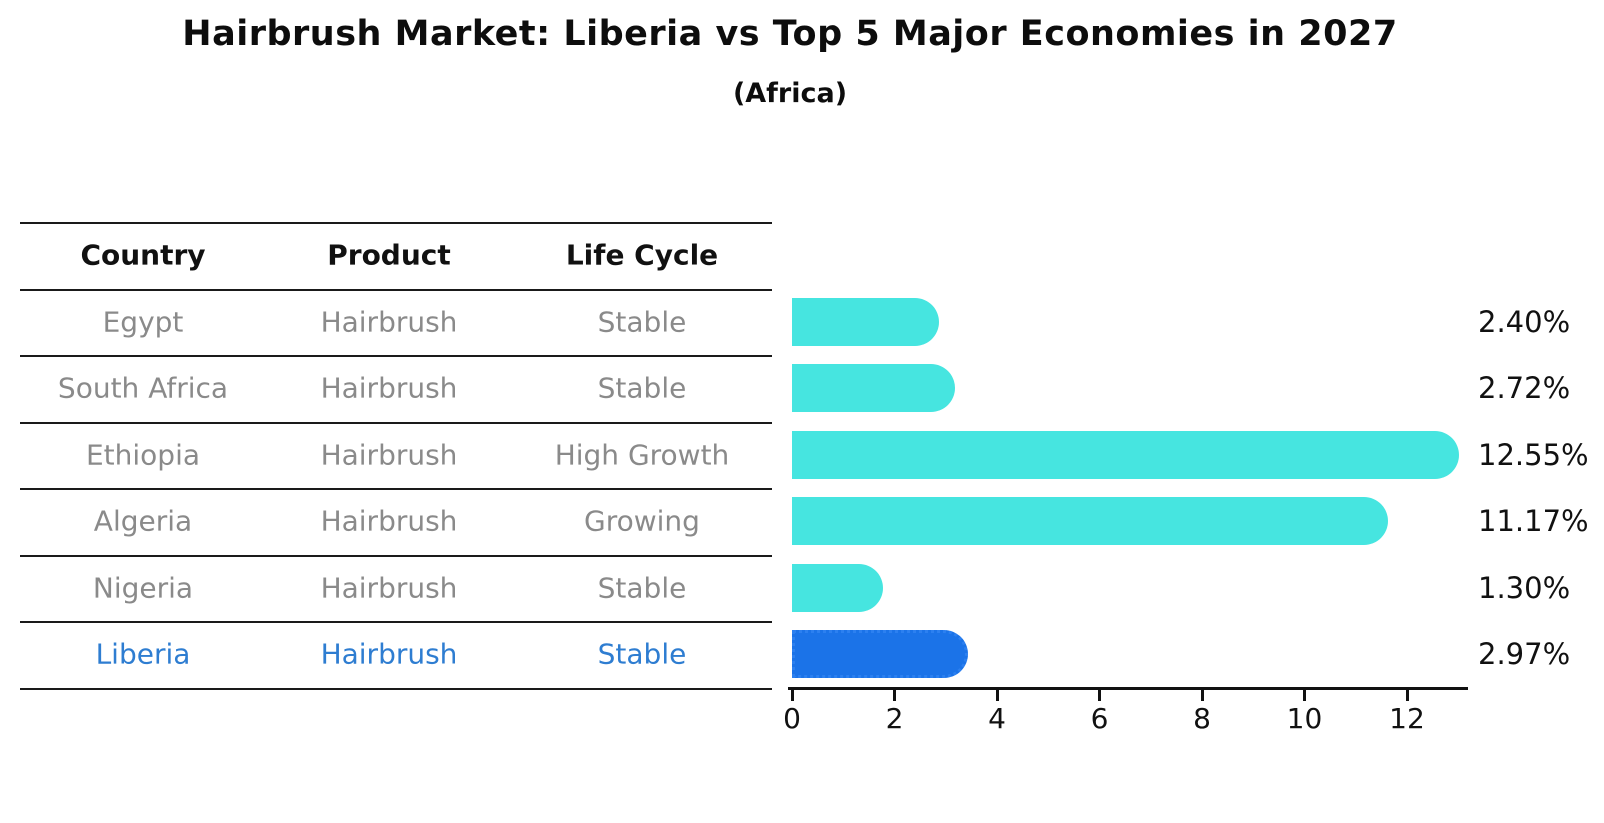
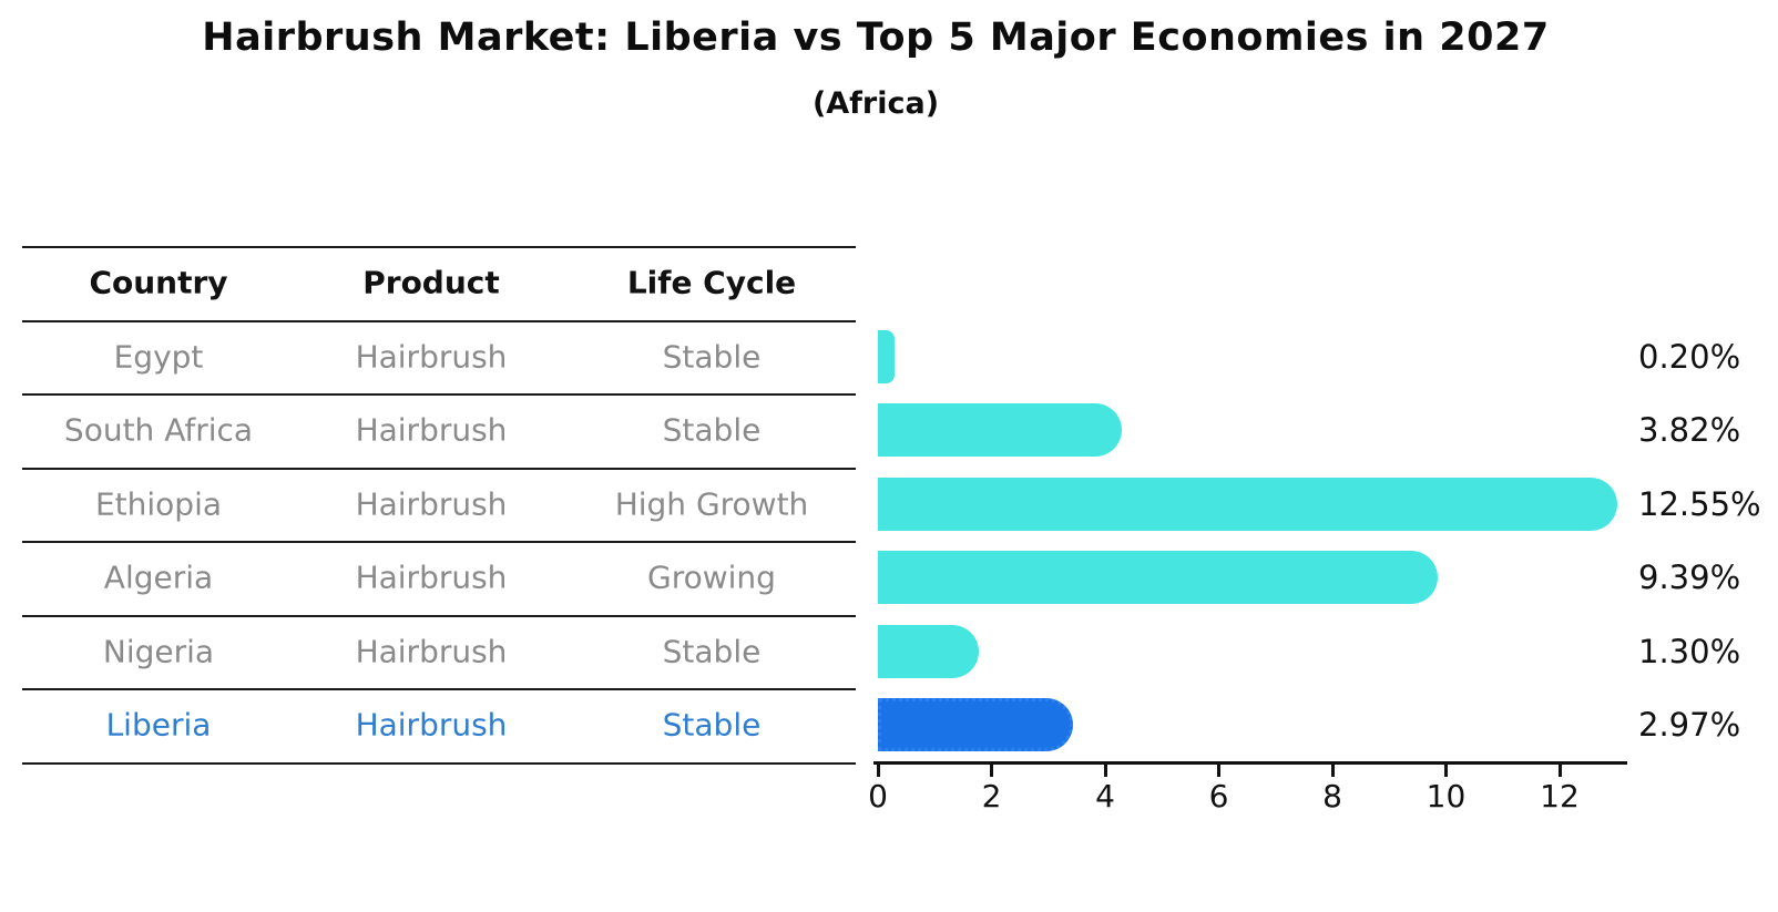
Egypt: 2.40% -> 0.20%
South Africa: 2.72% -> 3.82%
Algeria: 11.17% -> 9.39%
